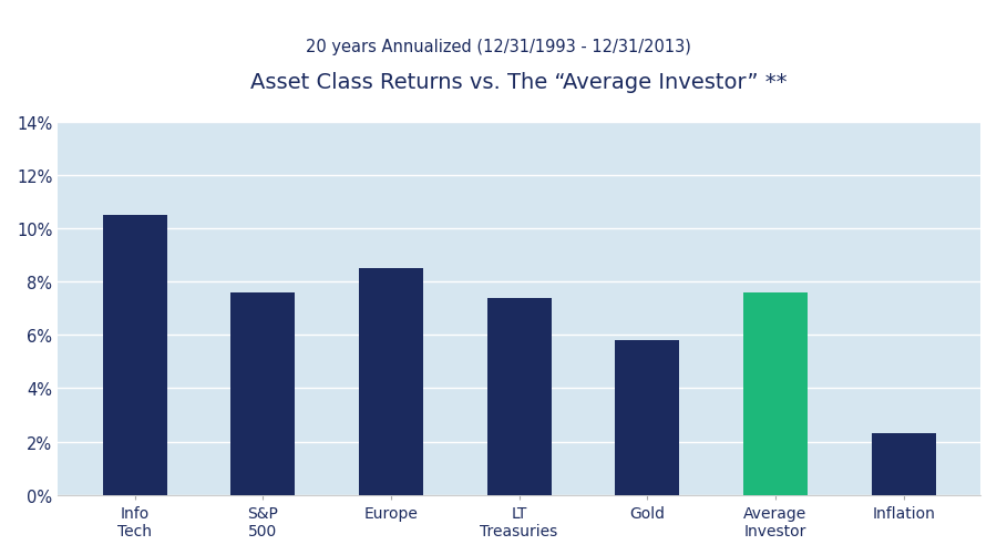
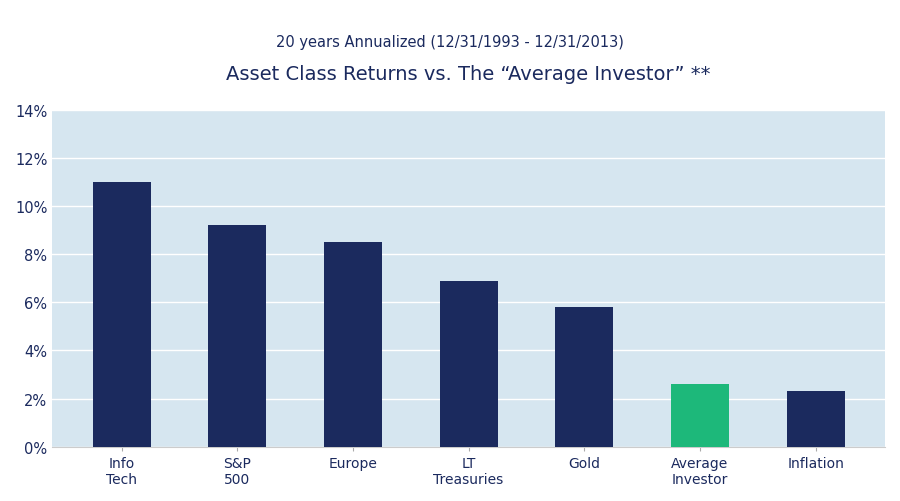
Info Tech: 10.5% -> 11.0%
S&P 500: 7.6% -> 9.2%
LT Treasuries: 7.4% -> 6.9%
Average Investor: 7.6% -> 2.6%
